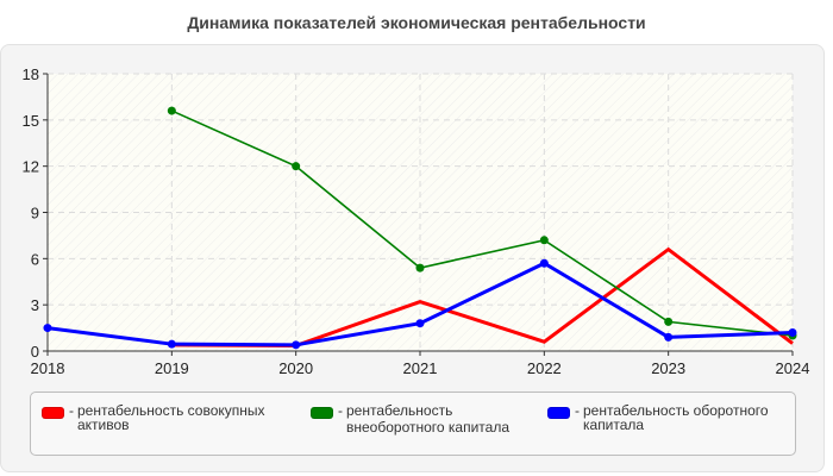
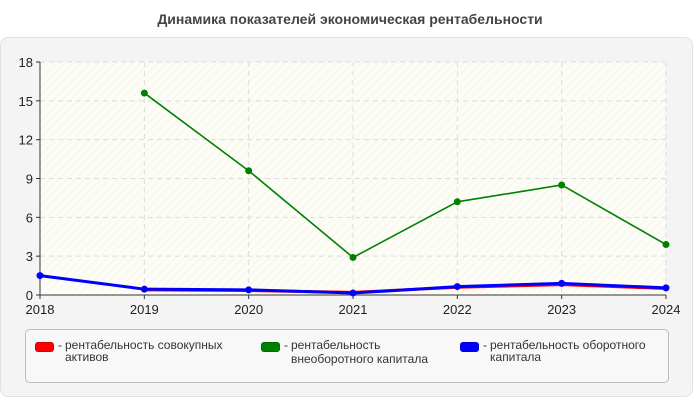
рентабельность внеоборотного капитала/2020: 12.0 -> 9.6
рентабельность совокупных активов/2021: 3.2 -> 0.2
рентабельность внеоборотного капитала/2021: 5.4 -> 2.9
рентабельность оборотного капитала/2021: 1.8 -> 0.1
рентабельность оборотного капитала/2022: 5.7 -> 0.7
рентабельность совокупных активов/2023: 6.6 -> 0.8
рентабельность внеоборотного капитала/2023: 1.9 -> 8.5
рентабельность внеоборотного капитала/2024: 1.0 -> 3.9
рентабельность оборотного капитала/2024: 1.2 -> 0.6
